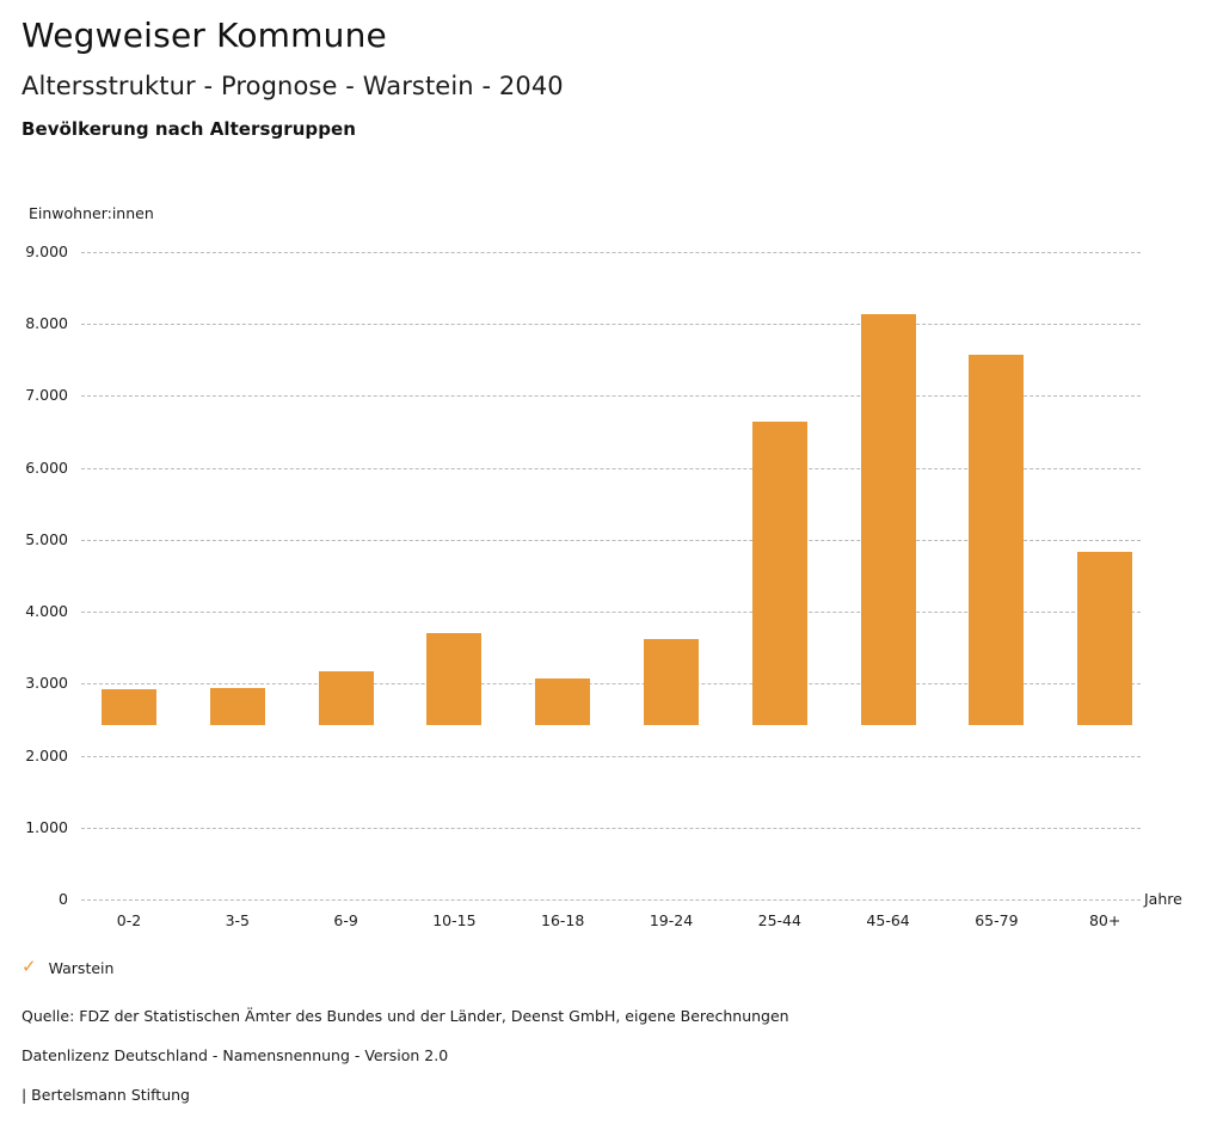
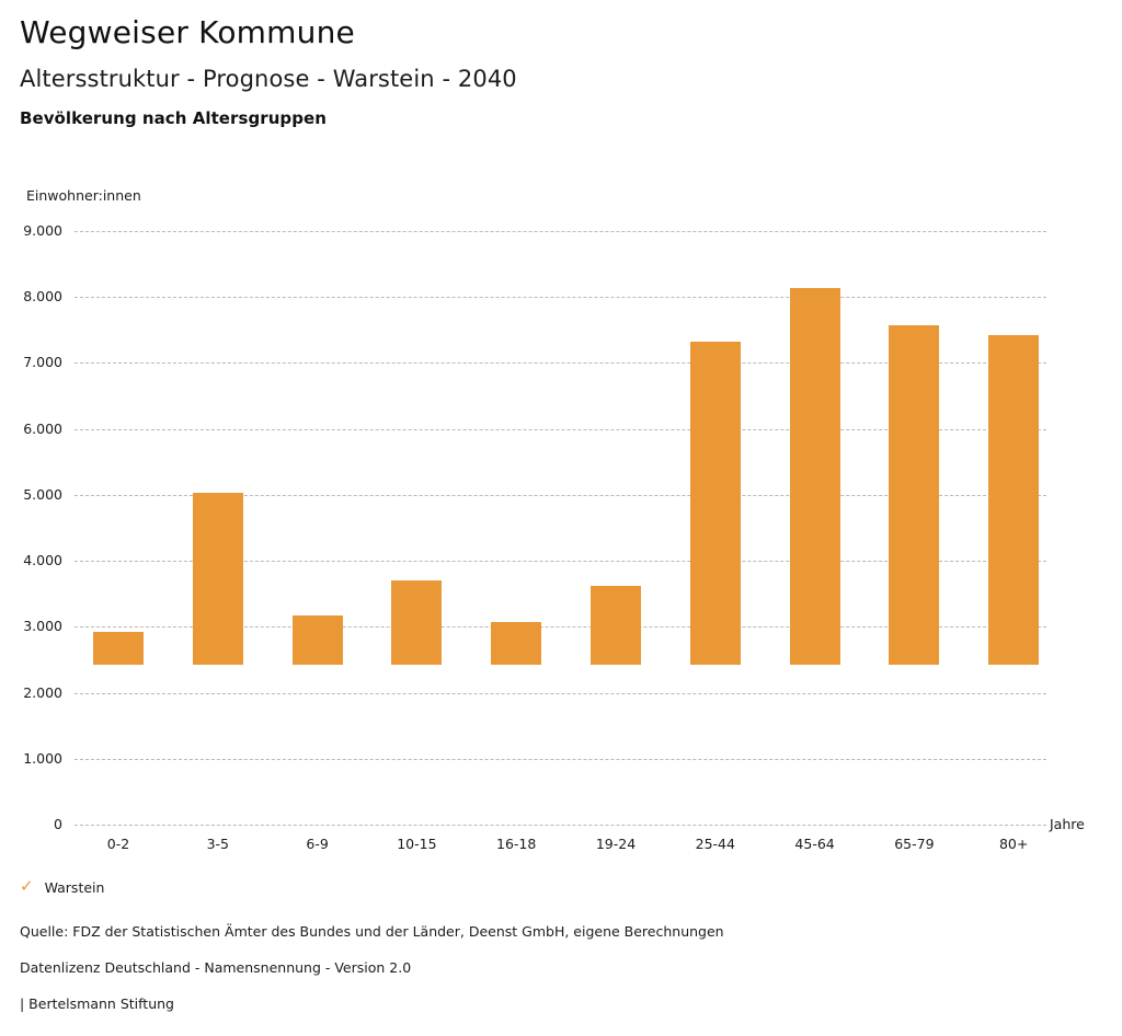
3-5: 500 -> 2600
25-44: 4200 -> 4900
80+: 2400 -> 5000
